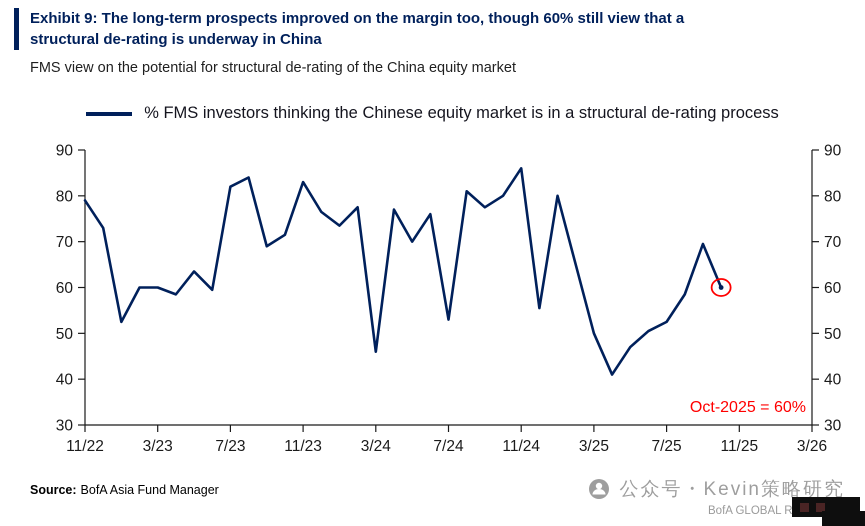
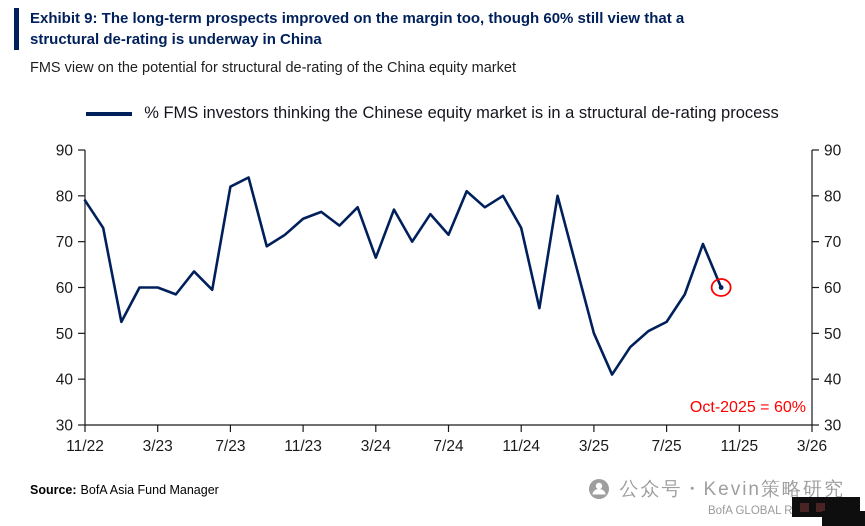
11/23: 83 -> 75
3/24: 46 -> 66
7/24: 53 -> 72
11/24: 86 -> 73
